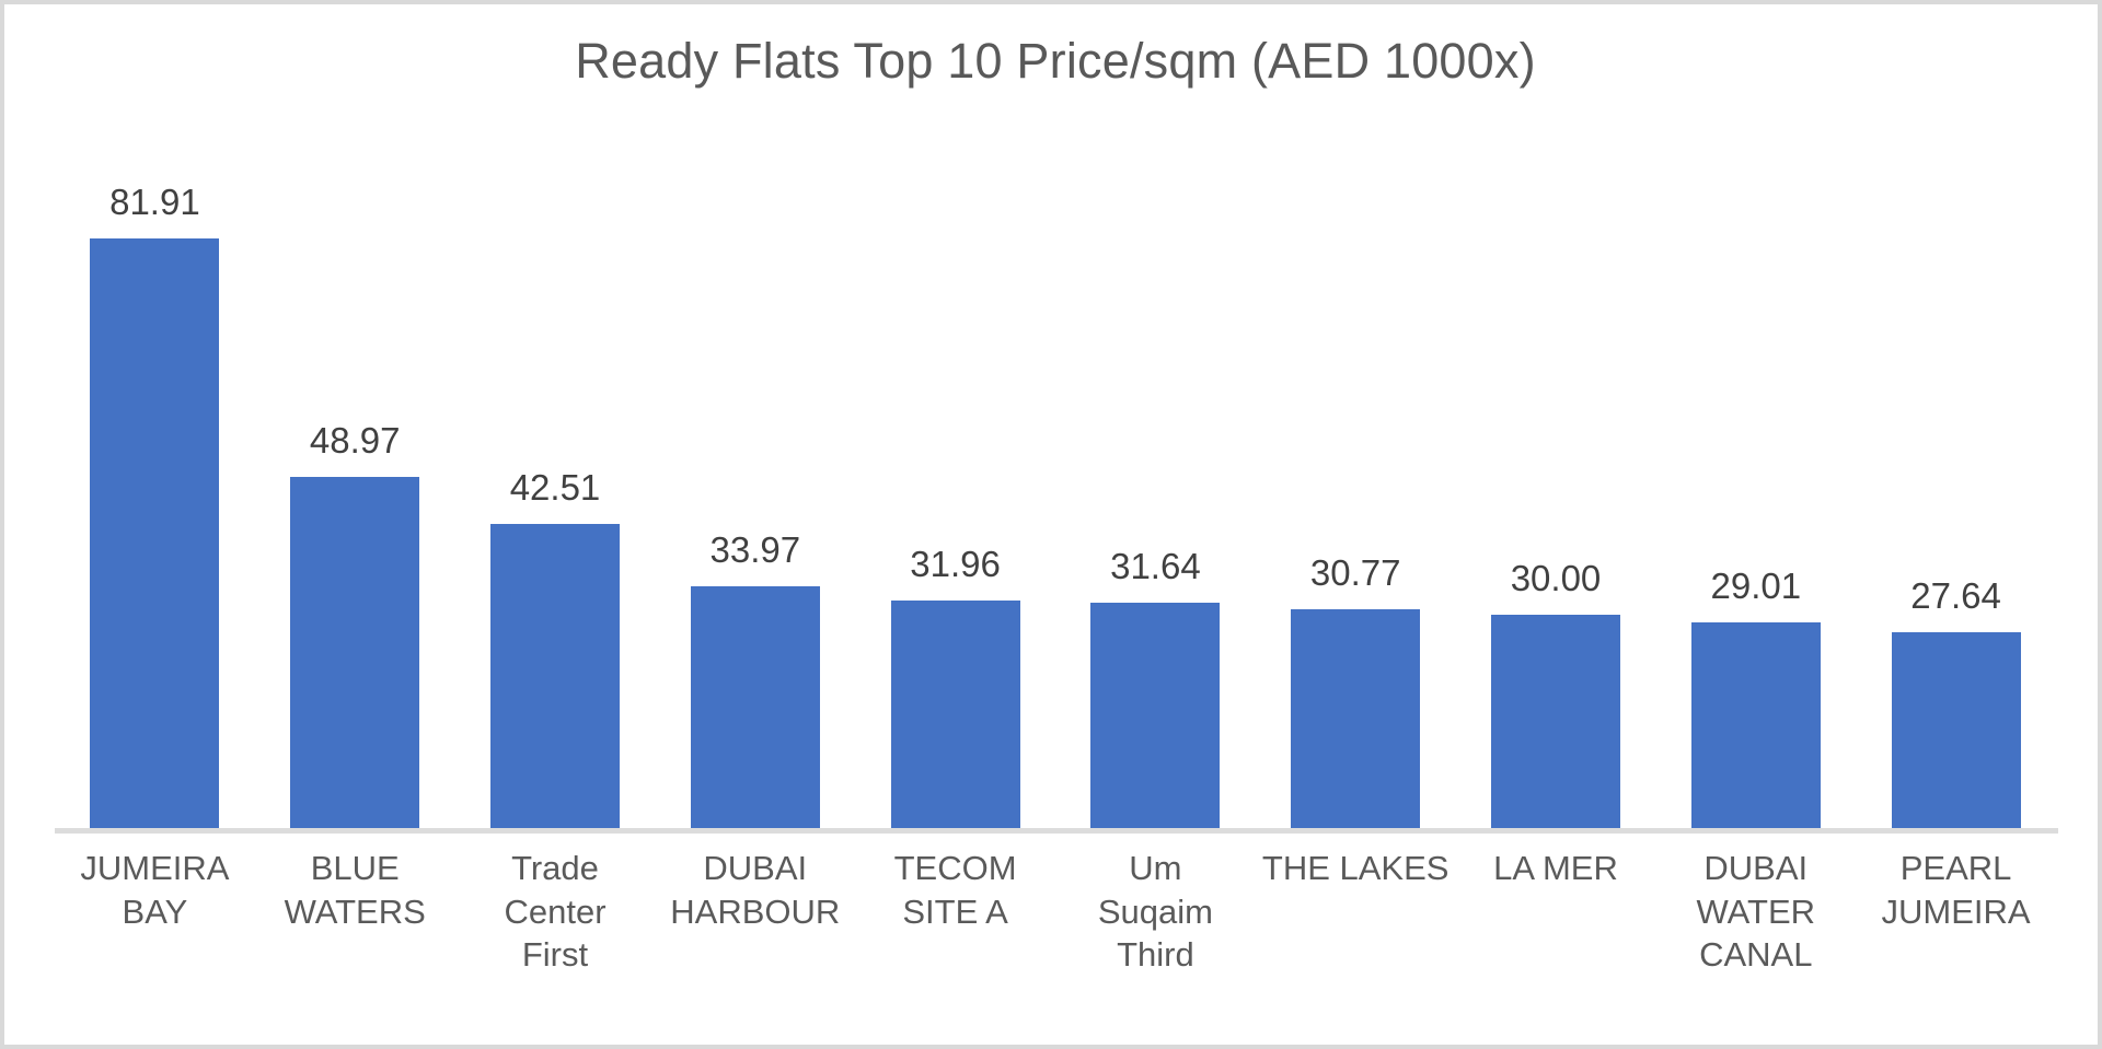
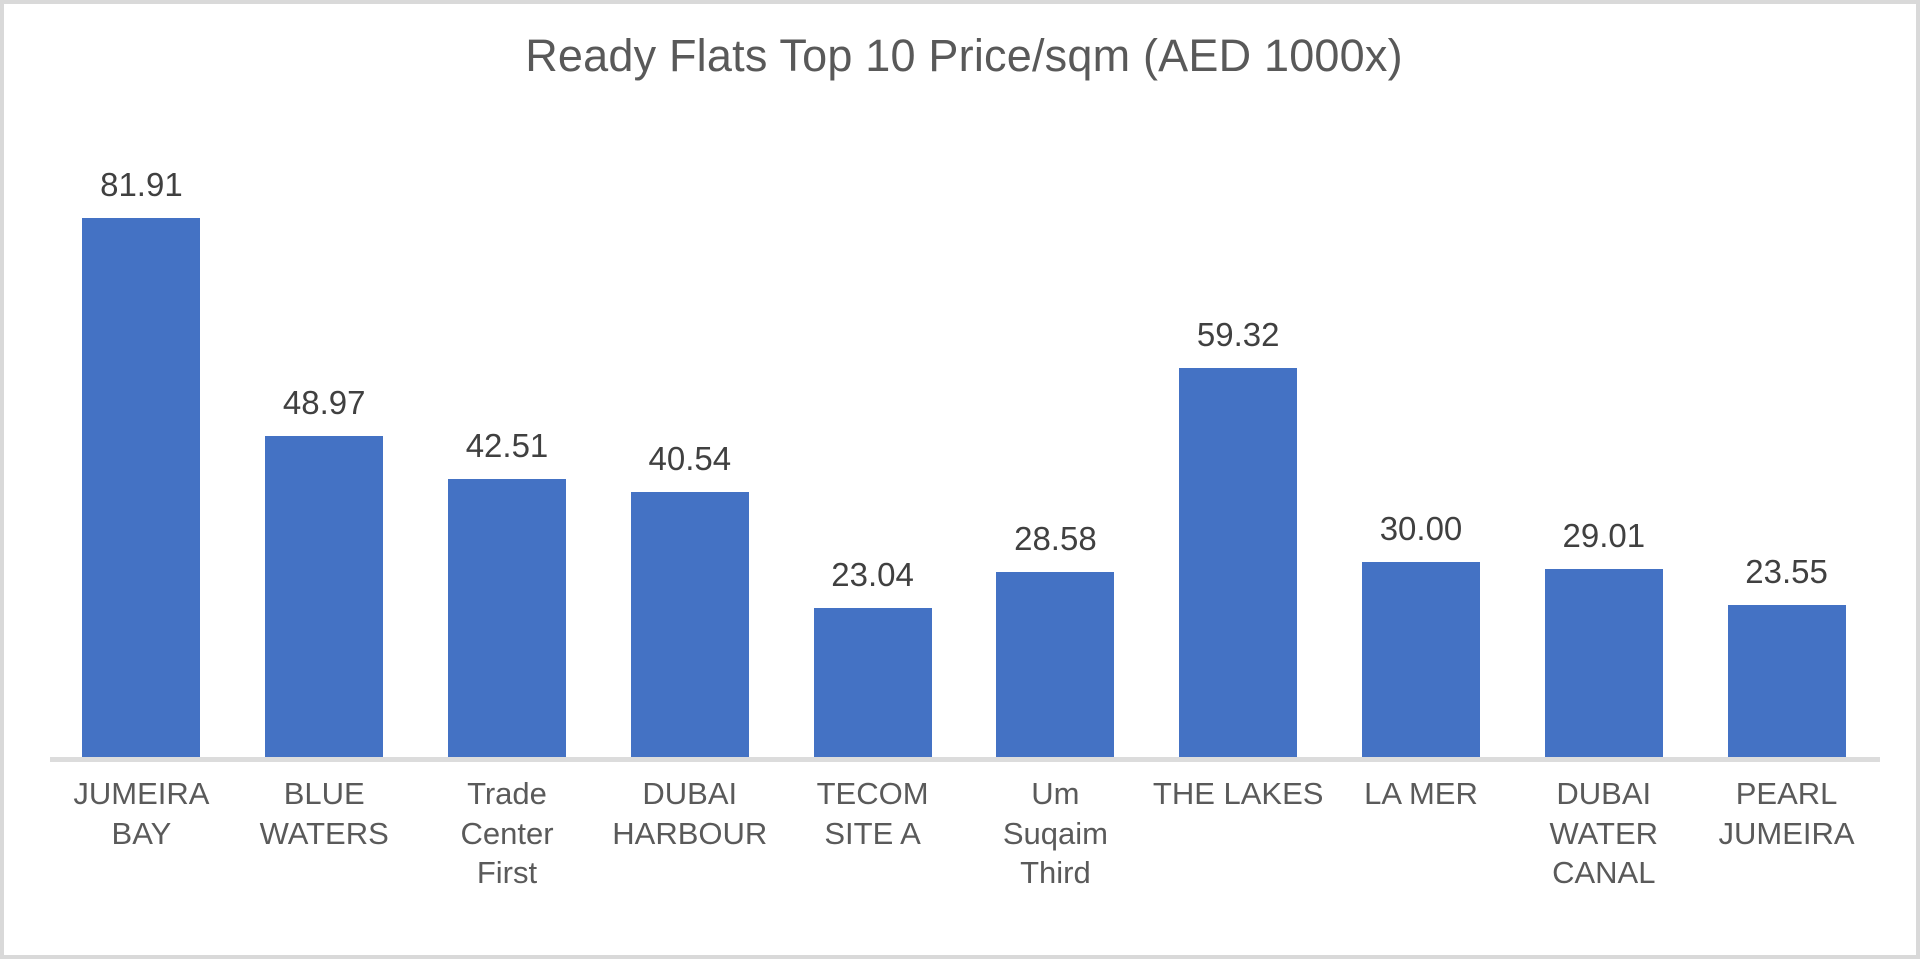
DUBAI HARBOUR: 33.97 -> 40.54
TECOM SITE A: 31.96 -> 23.04
Um Suqaim Third: 31.64 -> 28.58
THE LAKES: 30.77 -> 59.32
PEARL JUMEIRA: 27.64 -> 23.55
